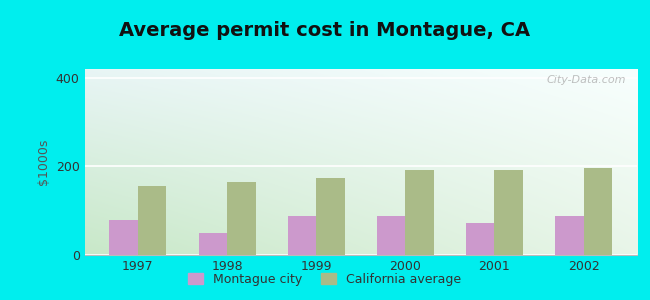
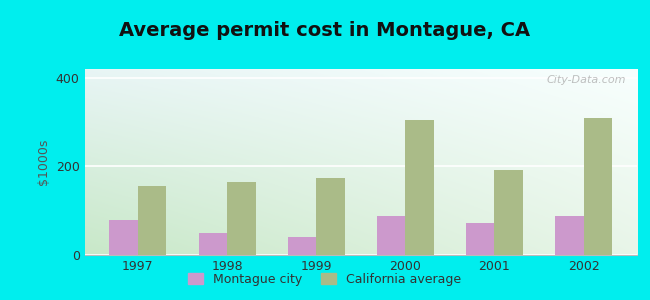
Montague city/1999: 88 -> 40
California average/2000: 192 -> 305
California average/2002: 197 -> 310
